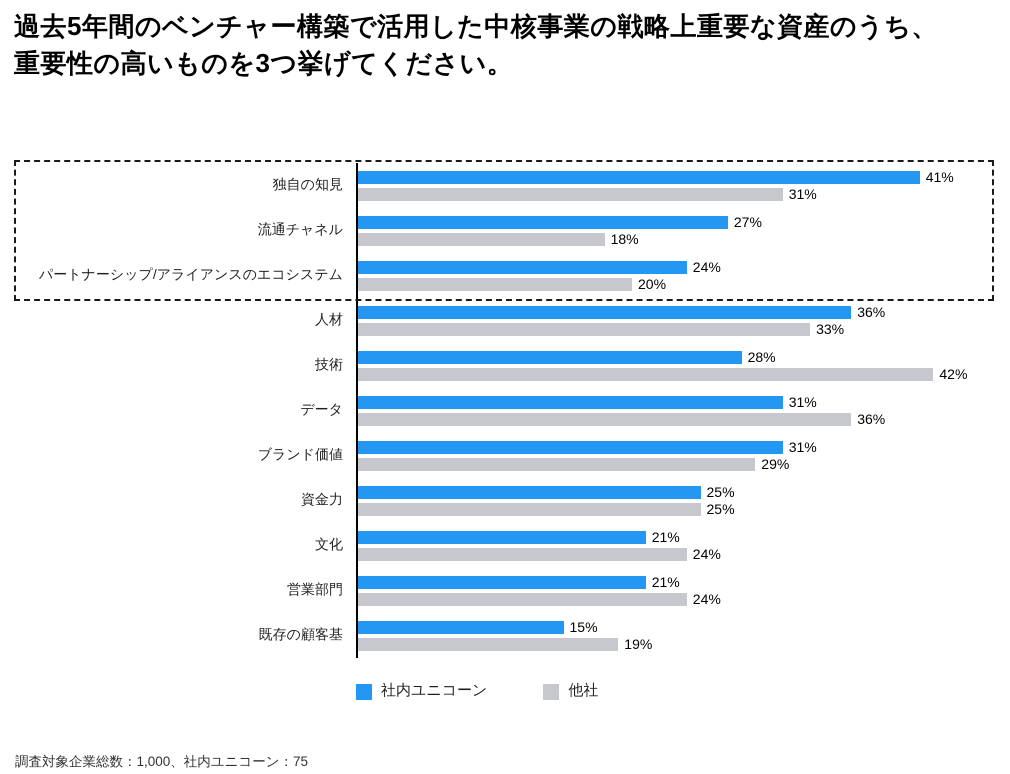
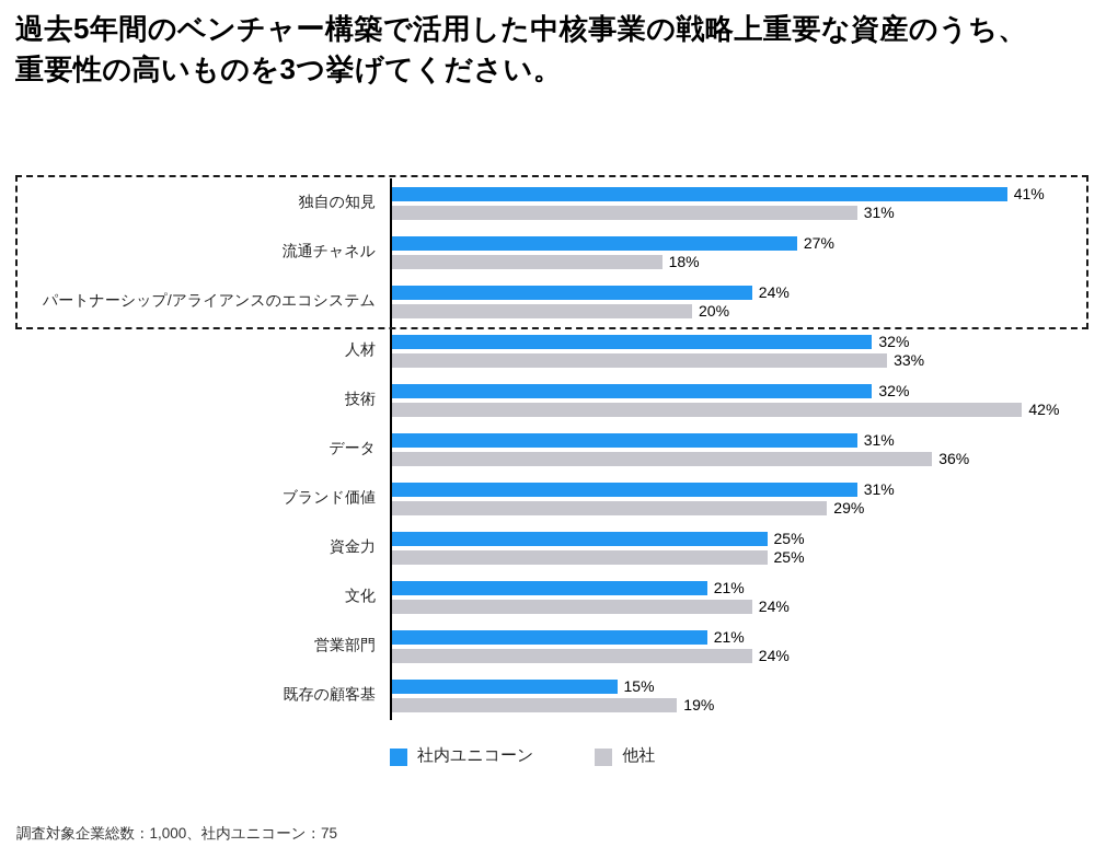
社内ユニコーン/人材: 36% -> 32%
社内ユニコーン/技術: 28% -> 32%
